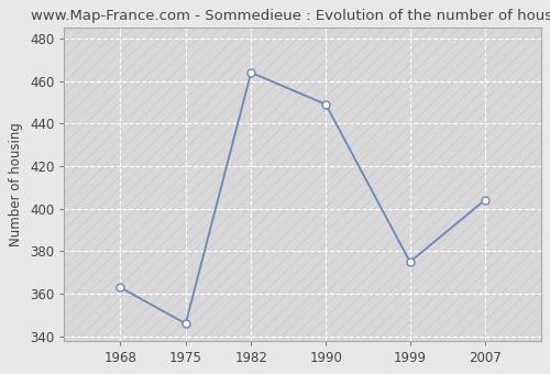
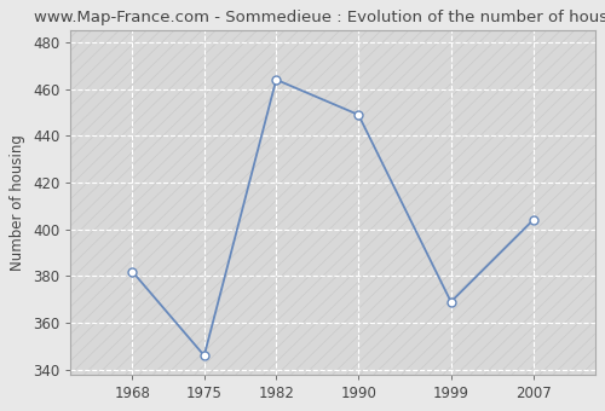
1968: 363 -> 382
1999: 375 -> 369
